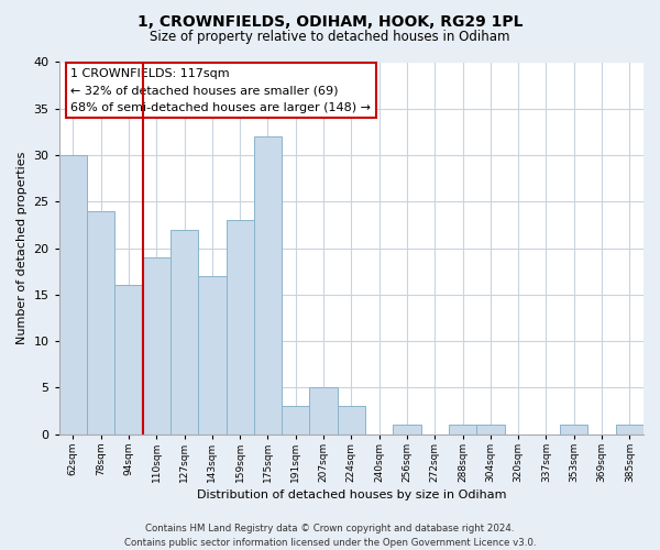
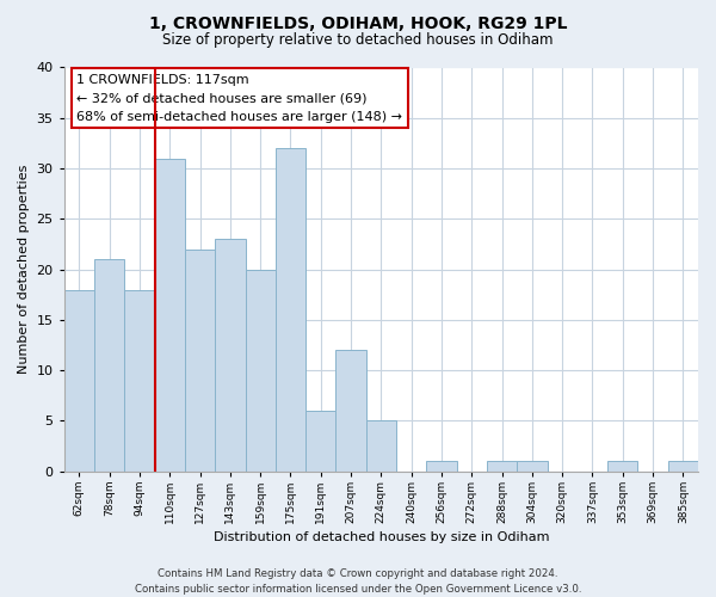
62sqm: 30 -> 18
78sqm: 24 -> 21
94sqm: 16 -> 18
110sqm: 19 -> 31
143sqm: 17 -> 23
159sqm: 23 -> 20
191sqm: 3 -> 6
207sqm: 5 -> 12
224sqm: 3 -> 5
